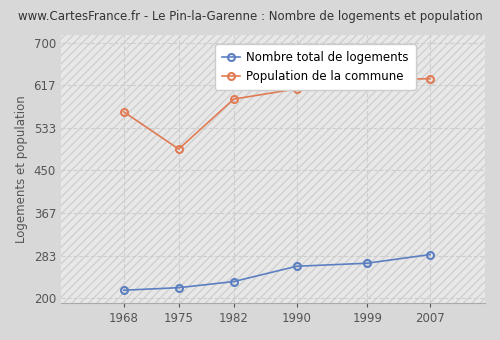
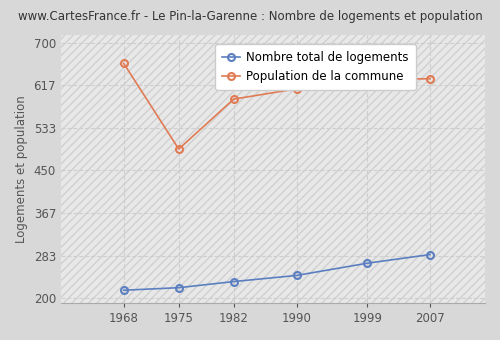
Population de la commune/1968: 565 -> 660
Nombre total de logements/1990: 262 -> 244
